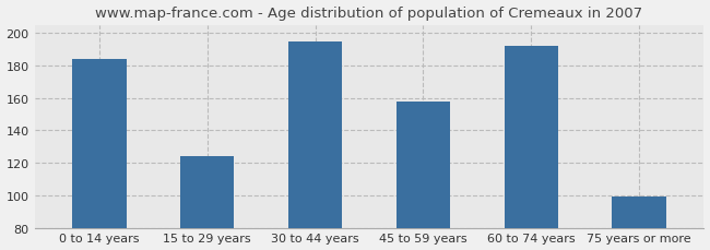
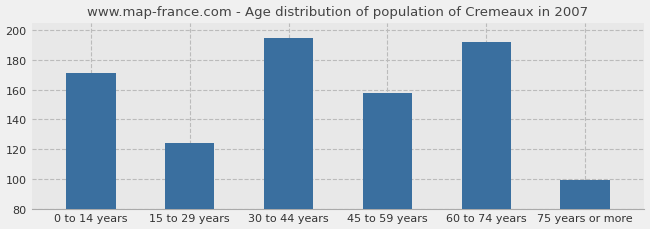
0 to 14 years: 184 -> 171
